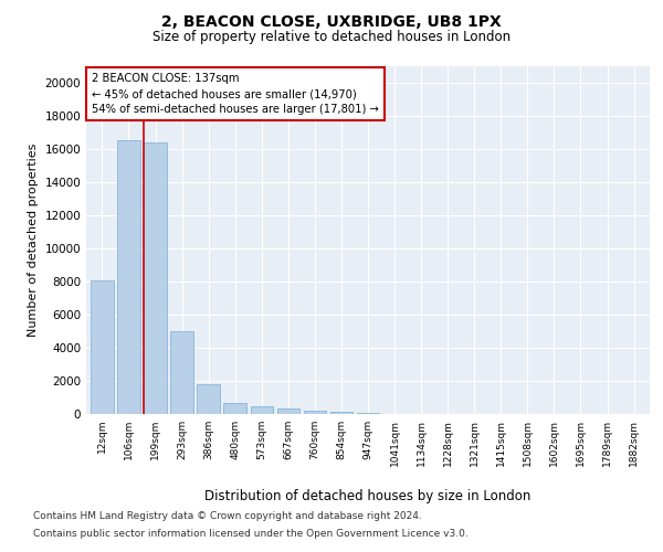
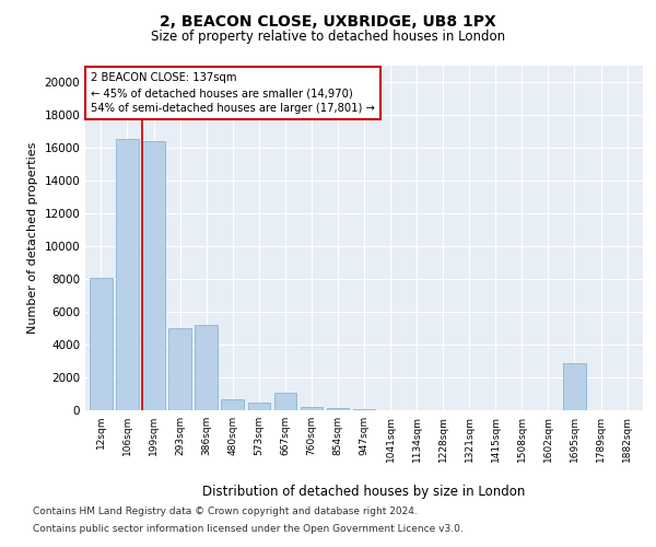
386sqm: 1800 -> 5200
667sqm: 400 -> 1100
1695sqm: 0 -> 2900
